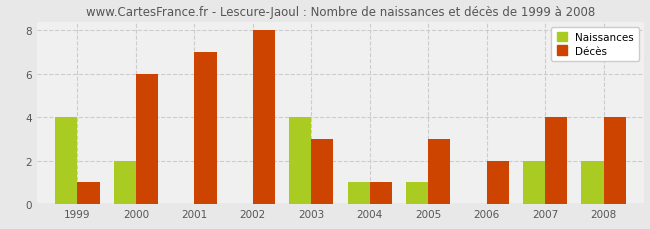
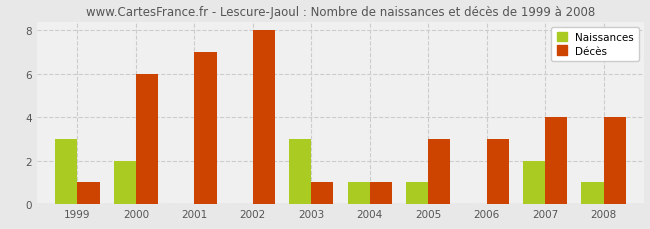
Naissances/1999: 4 -> 3
Naissances/2003: 4 -> 3
Décès/2003: 3 -> 1
Décès/2006: 2 -> 3
Naissances/2008: 2 -> 1
